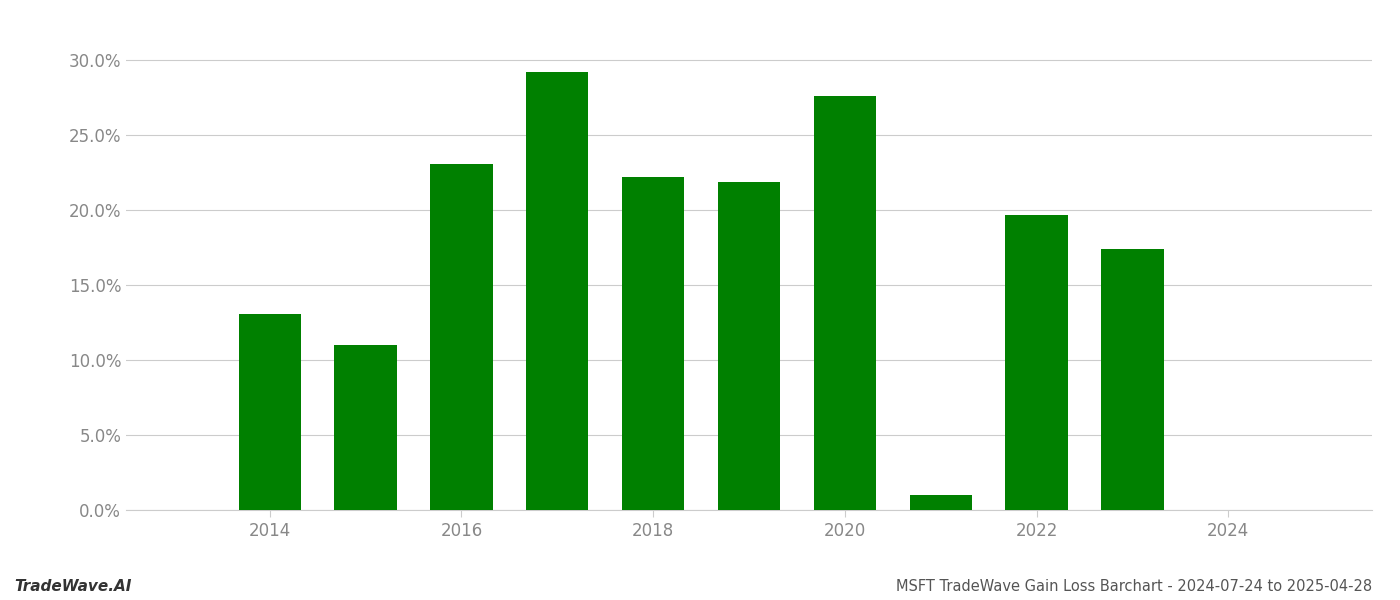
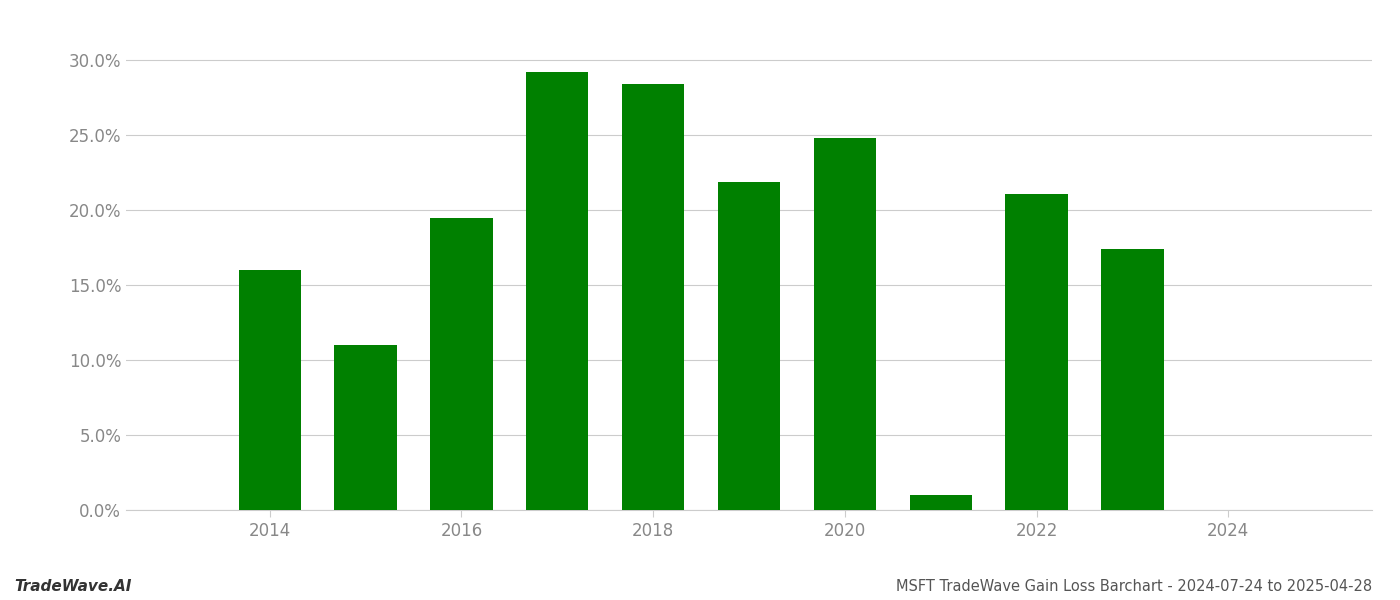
2014: 13.1% -> 16.0%
2016: 23.1% -> 19.5%
2018: 22.2% -> 28.4%
2020: 27.6% -> 24.8%
2022: 19.7% -> 21.1%
